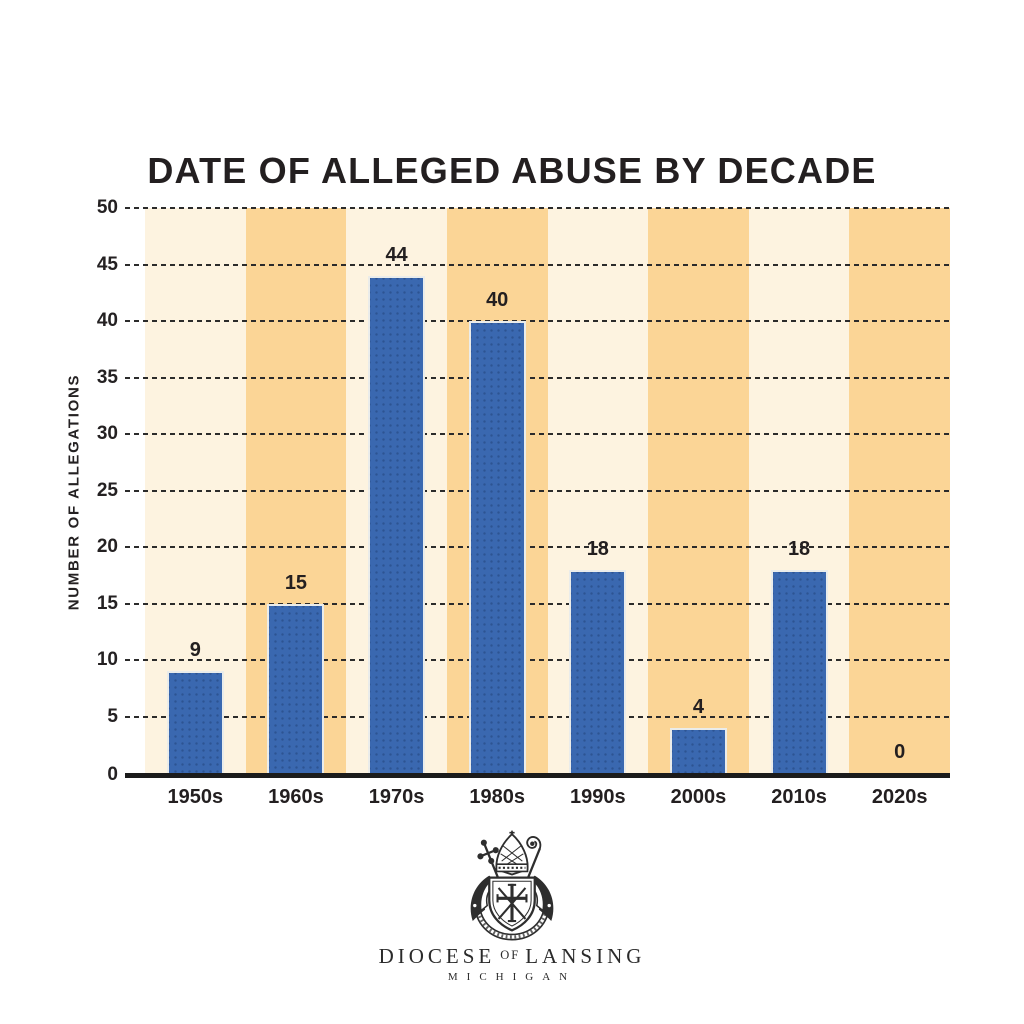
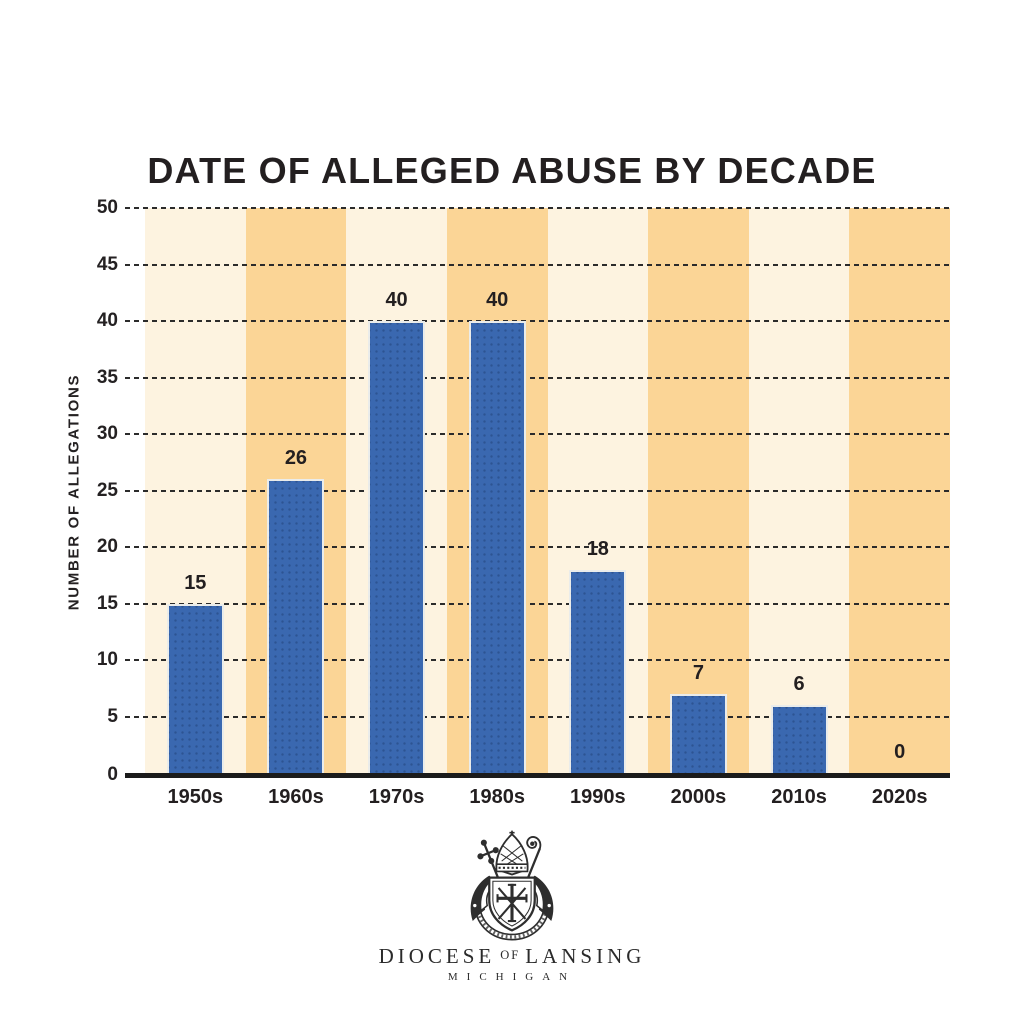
1950s: 9 -> 15
1960s: 15 -> 26
1970s: 44 -> 40
2000s: 4 -> 7
2010s: 18 -> 6
